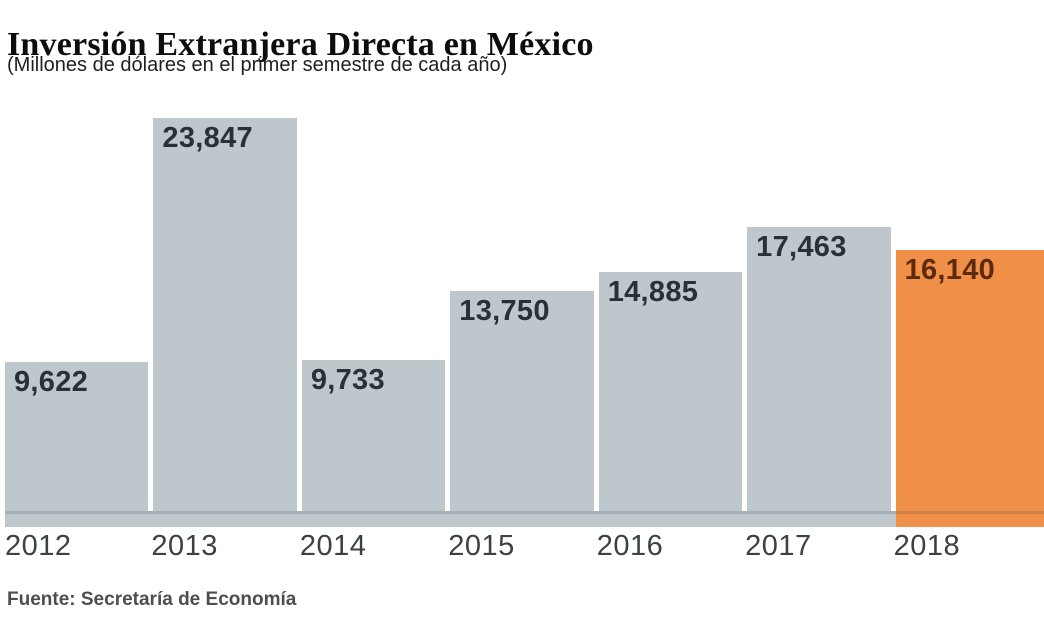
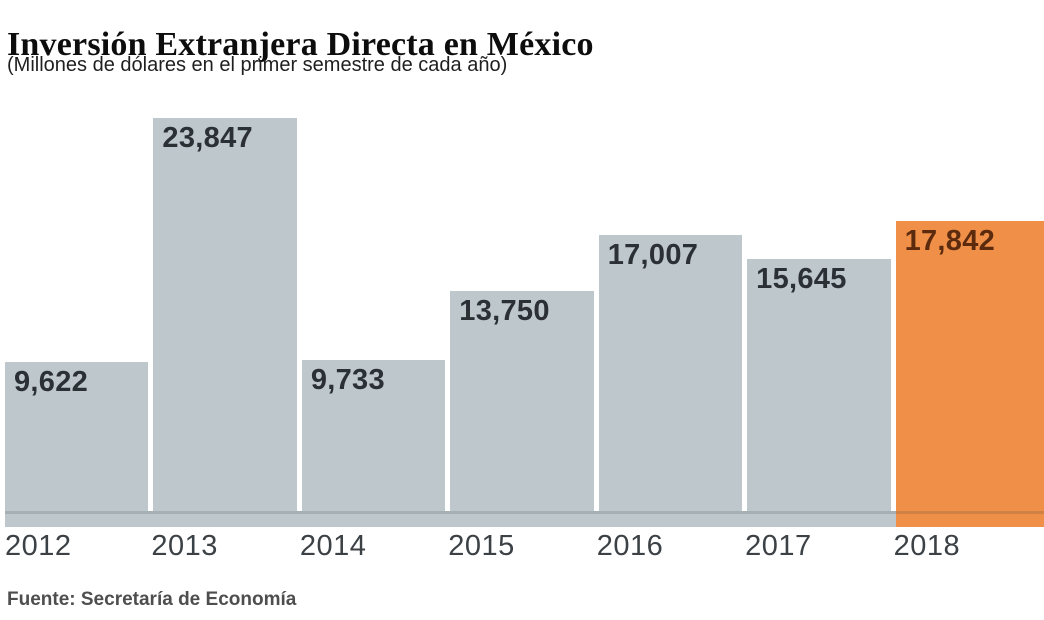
2016: 14,885 -> 17,007
2017: 17,463 -> 15,645
2018: 16,140 -> 17,842
